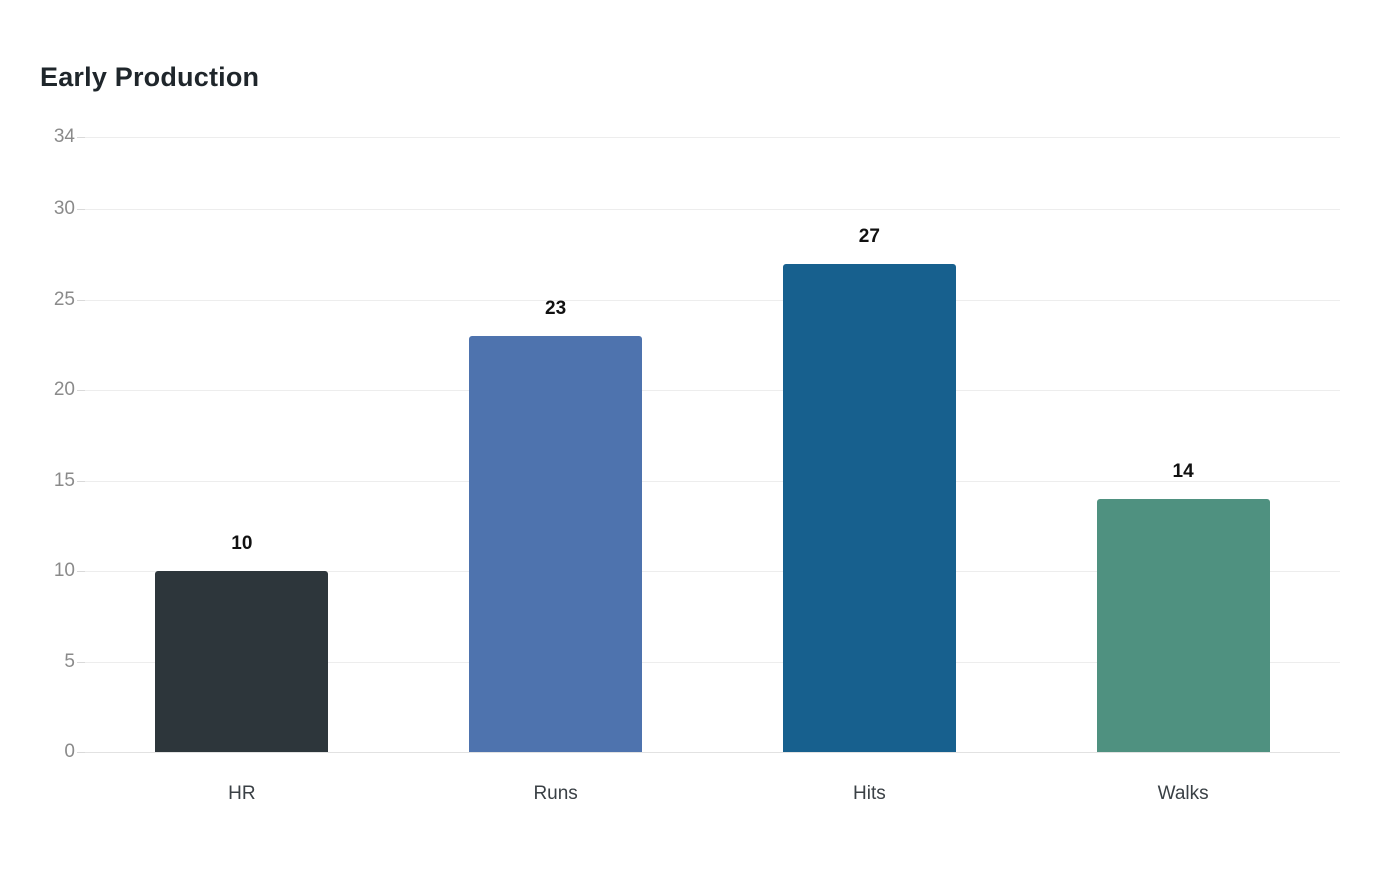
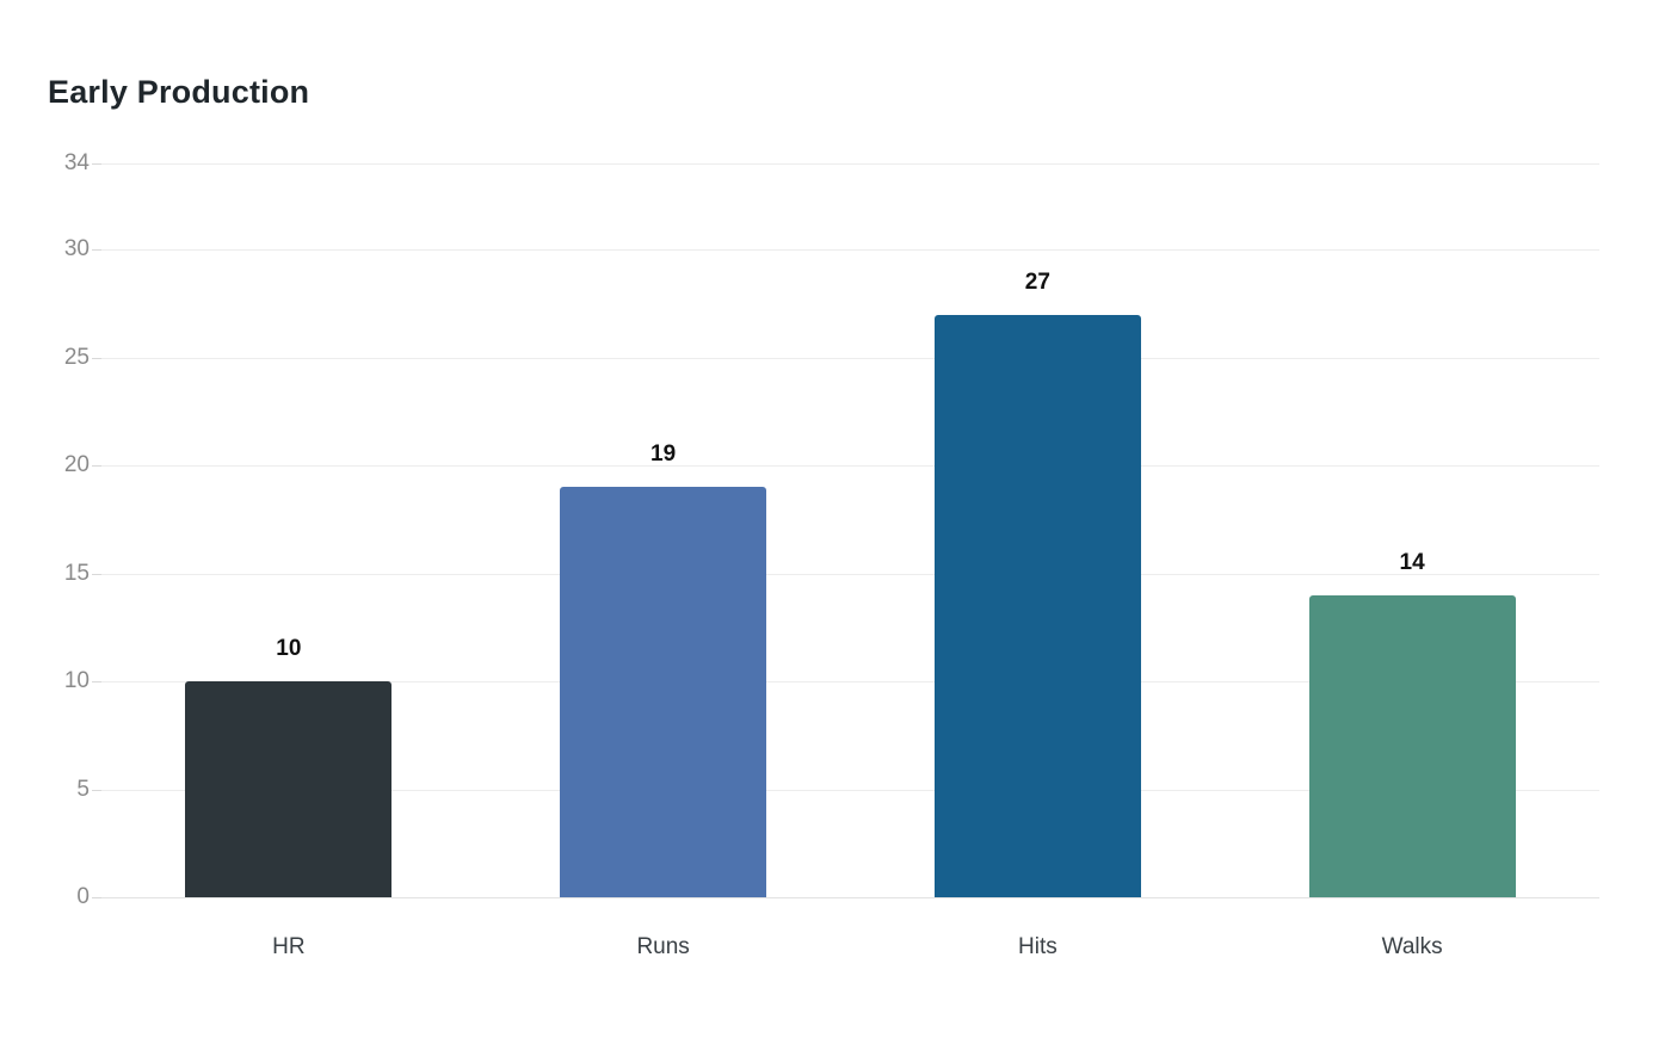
Runs: 23 -> 19
